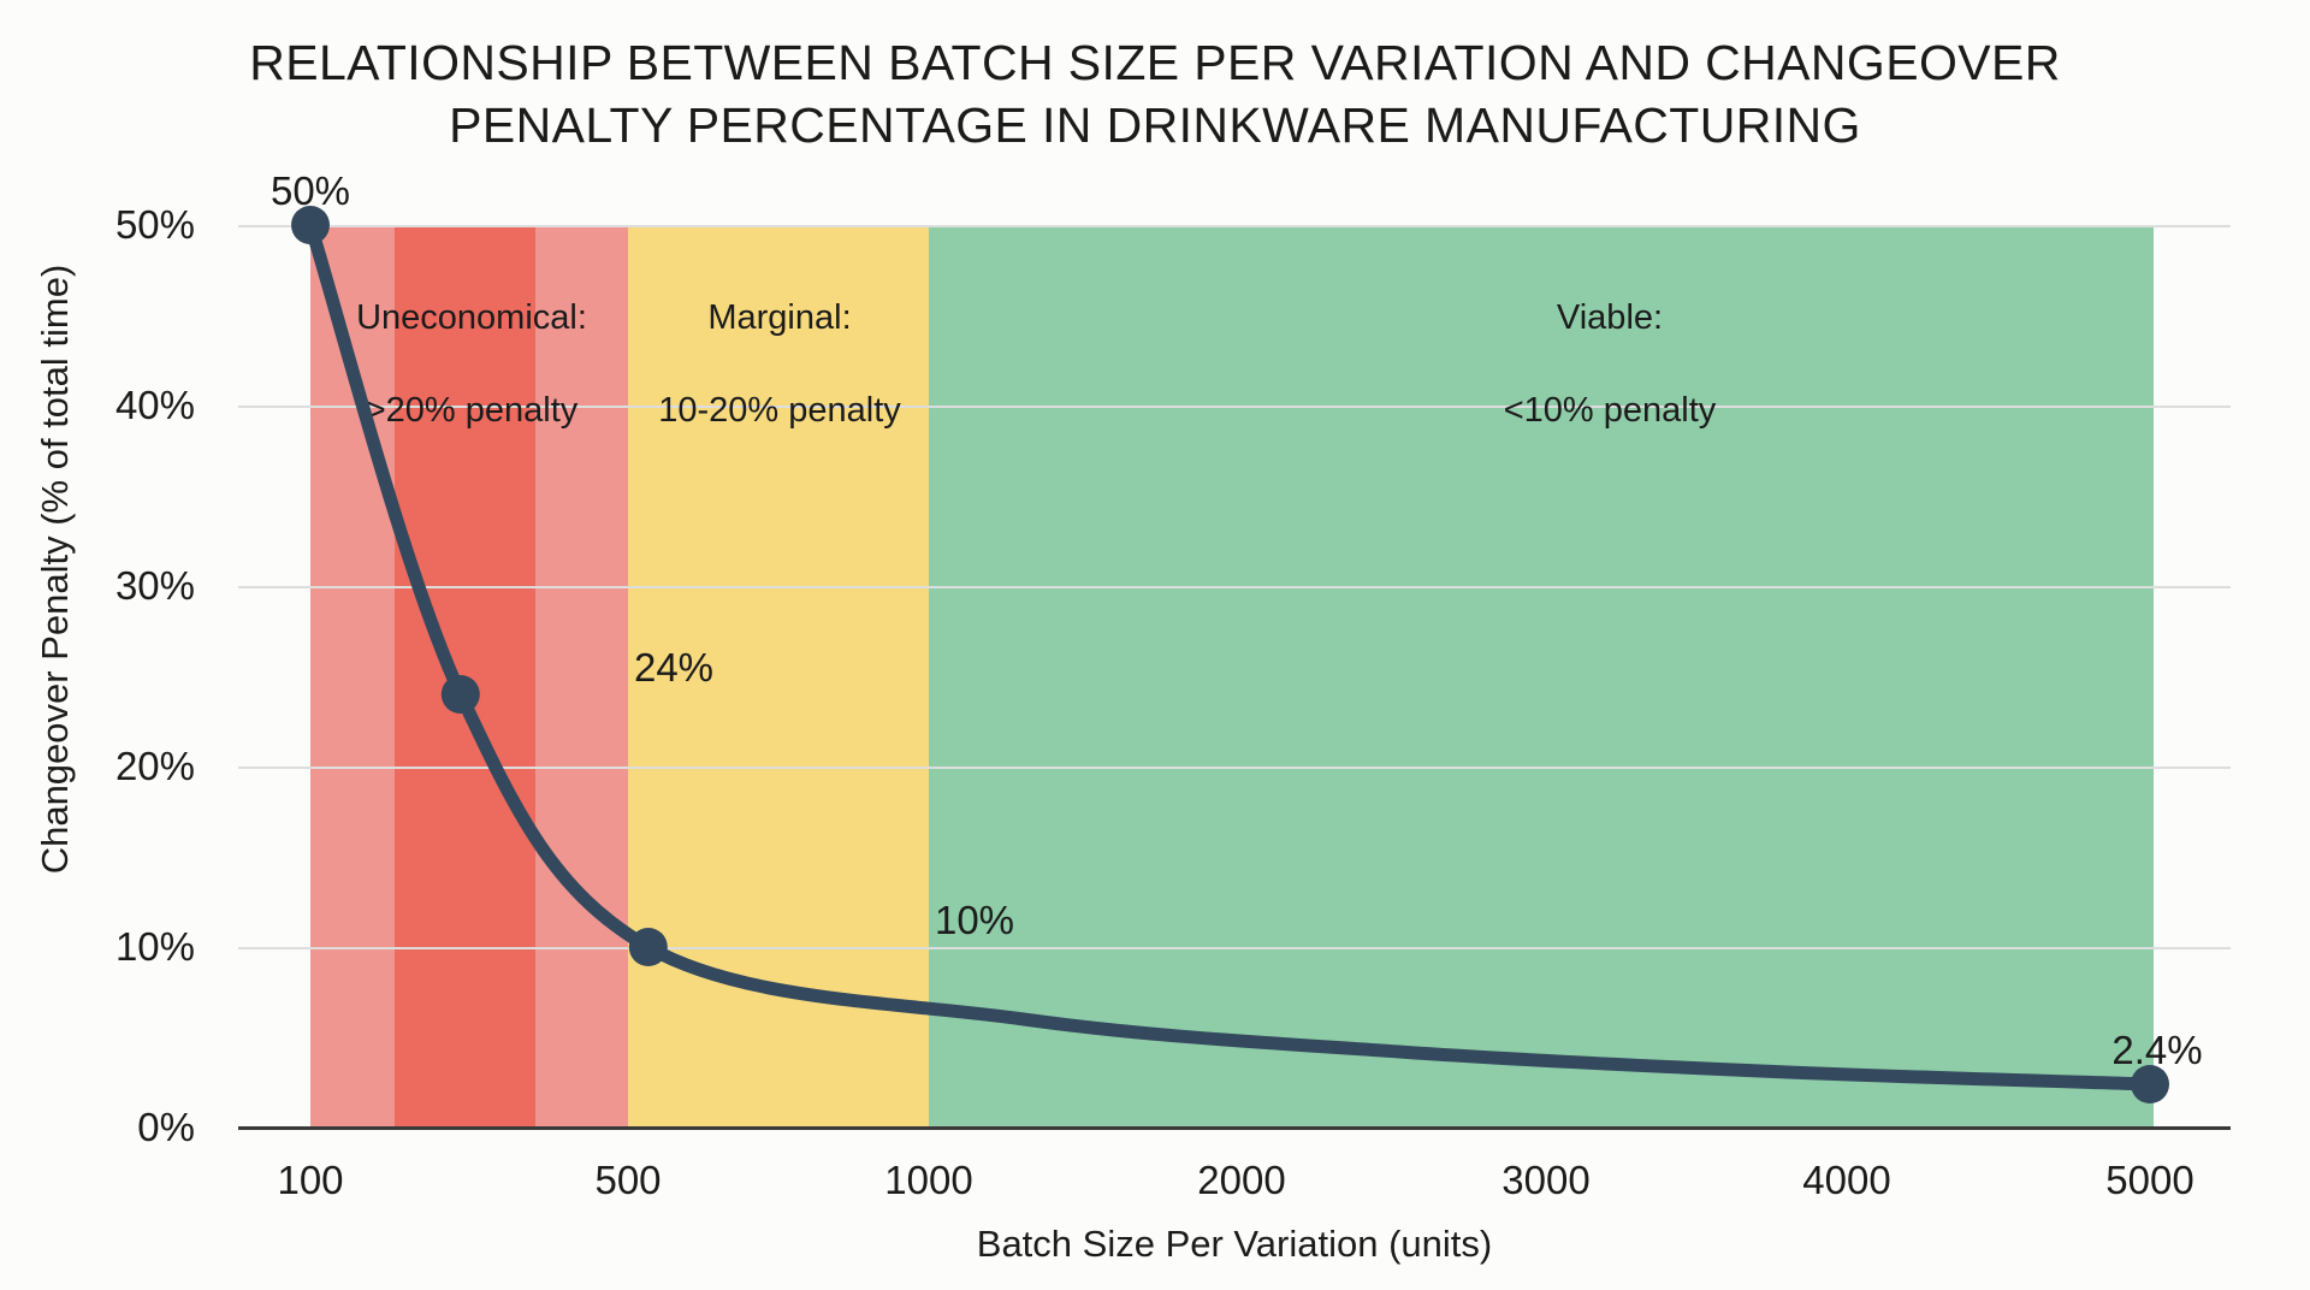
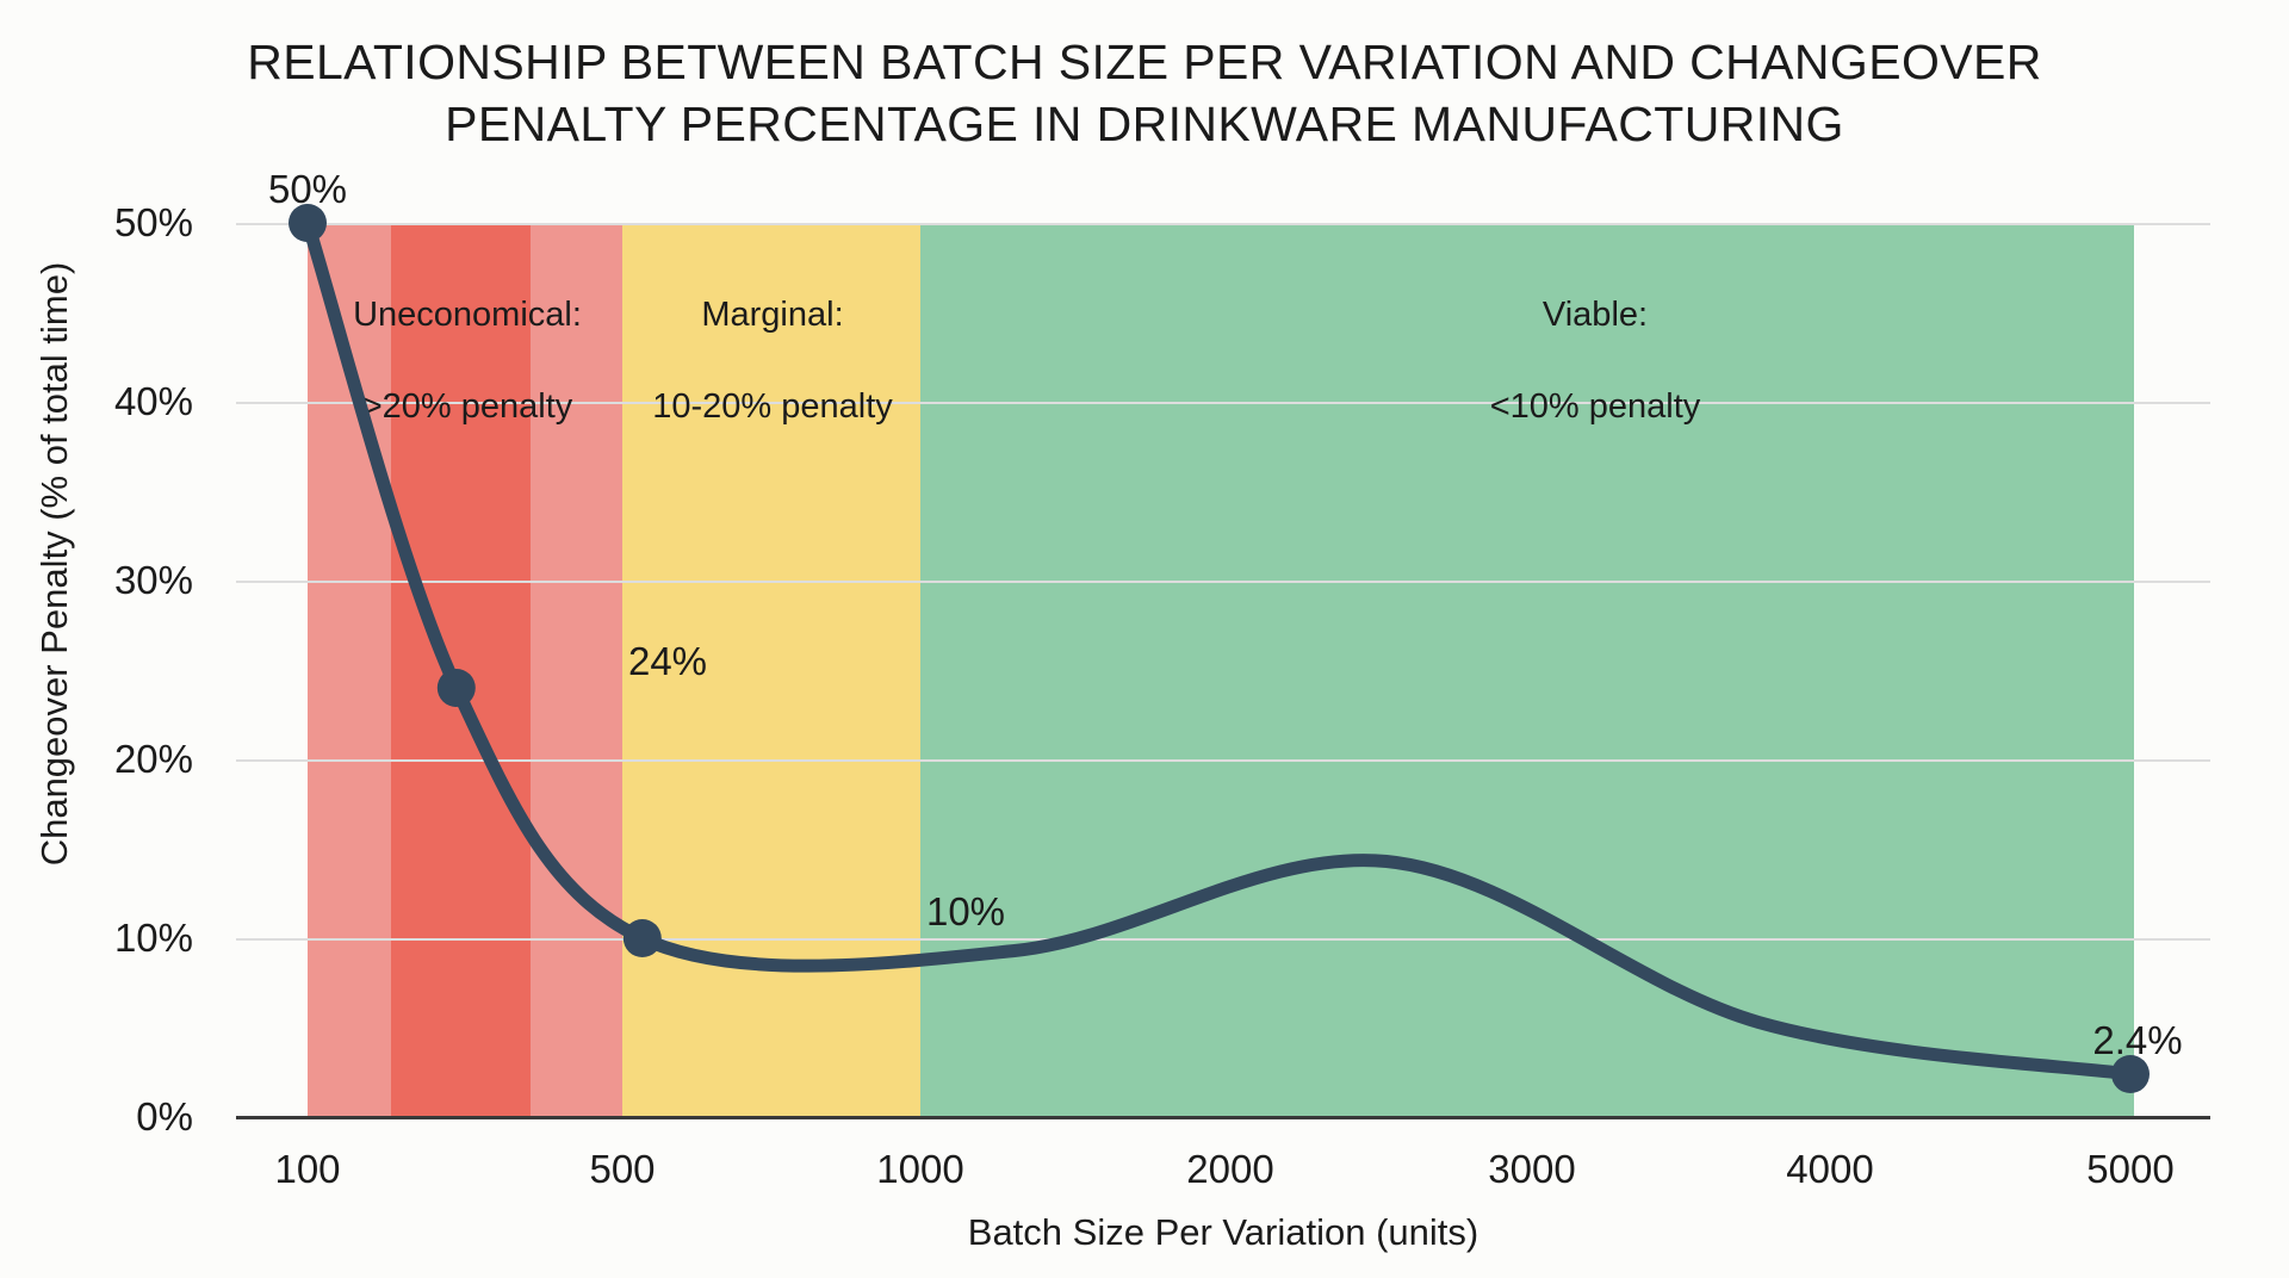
2000: 6.0% -> 9.3%
3000: 4.2% -> 14.3%
4000: 3.1% -> 5.3%
